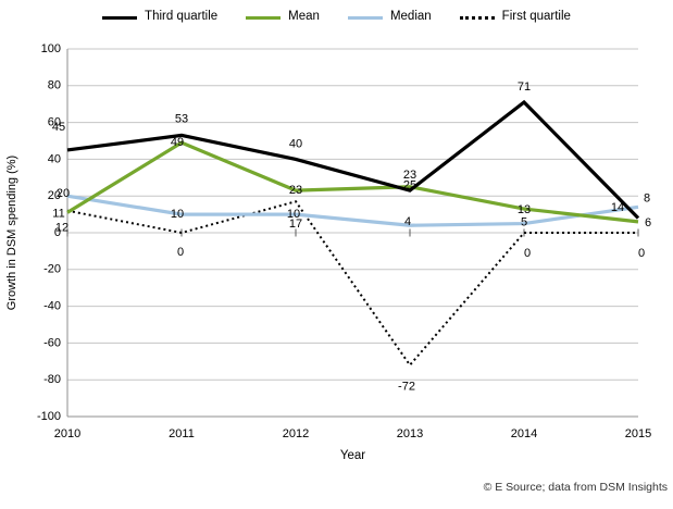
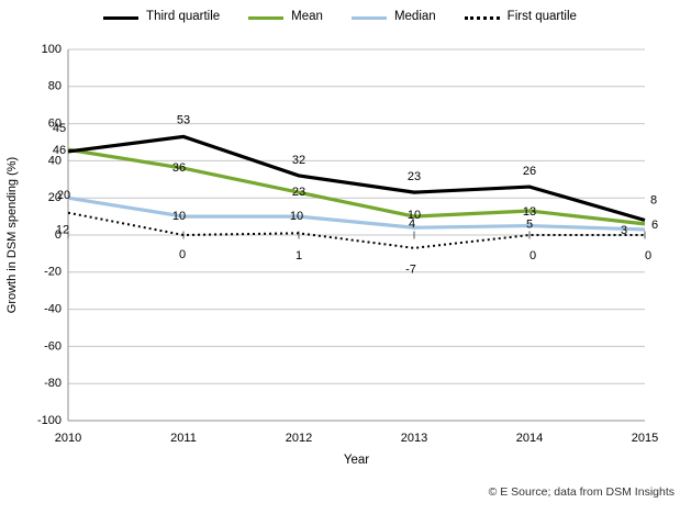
Mean/2010: 11 -> 46
Mean/2011: 49 -> 36
Third quartile/2012: 40 -> 32
First quartile/2012: 17 -> 1
Mean/2013: 25 -> 10
First quartile/2013: -72 -> -7
Third quartile/2014: 71 -> 26
Median/2015: 14 -> 3
